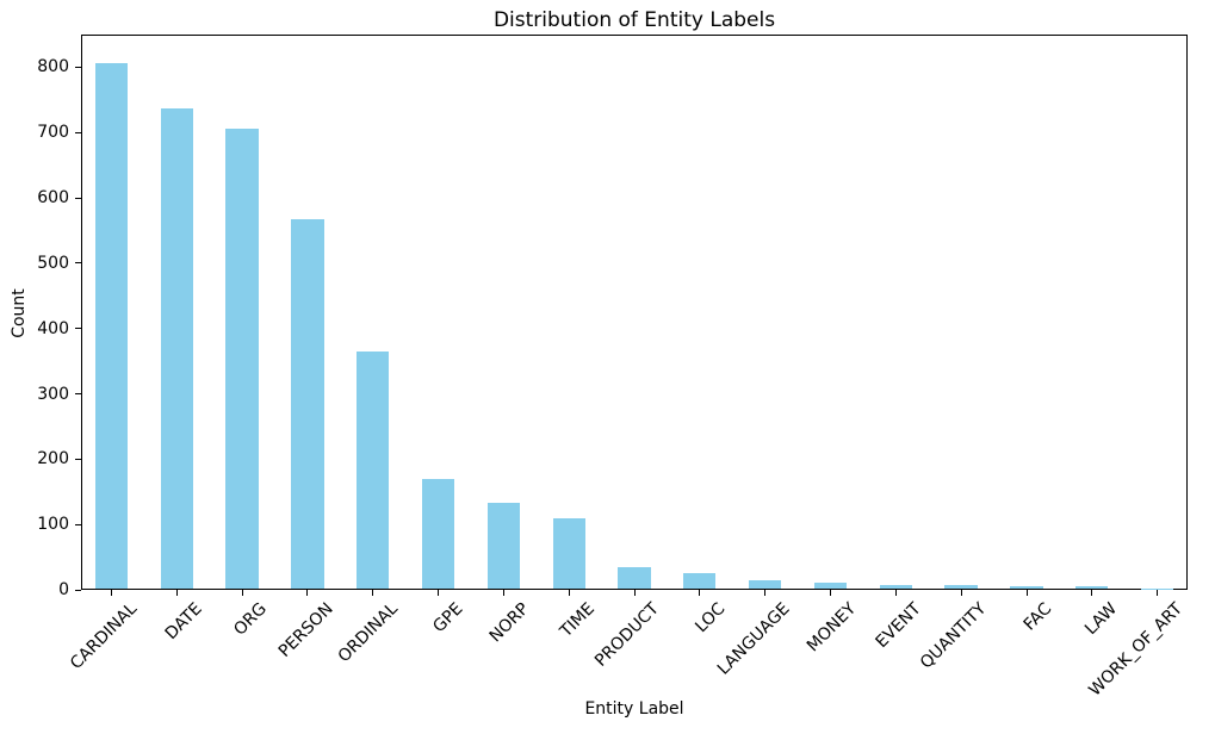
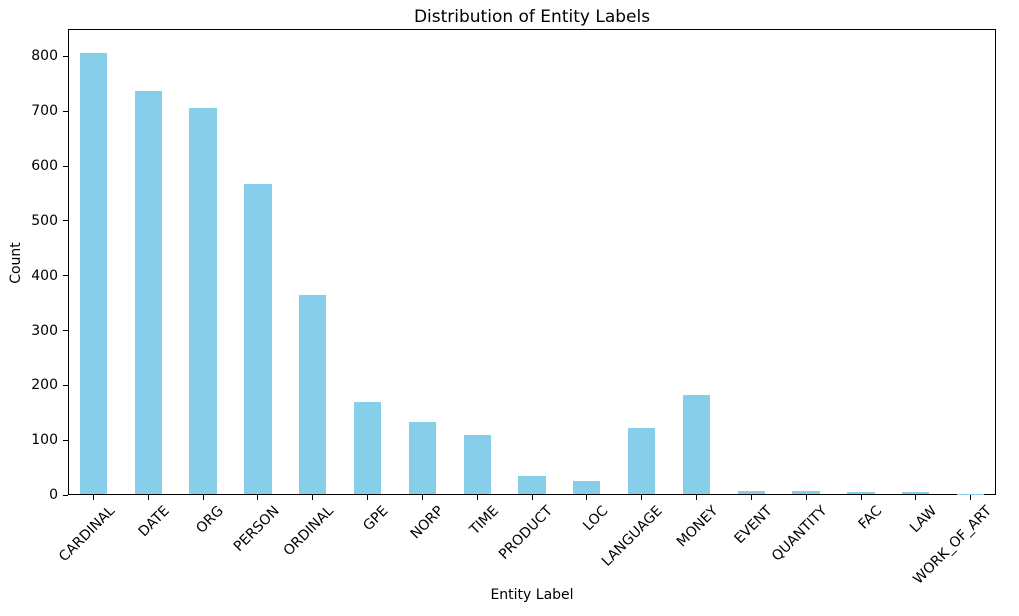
LANGUAGE: 10 -> 120
MONEY: 10 -> 180
